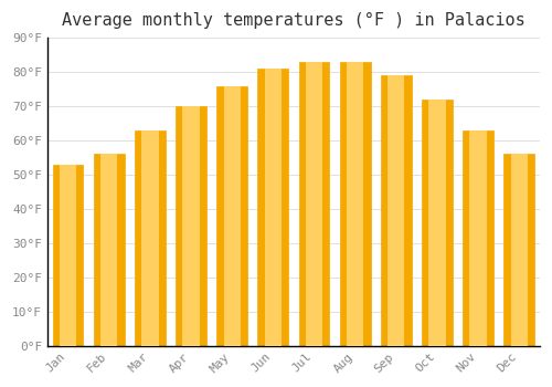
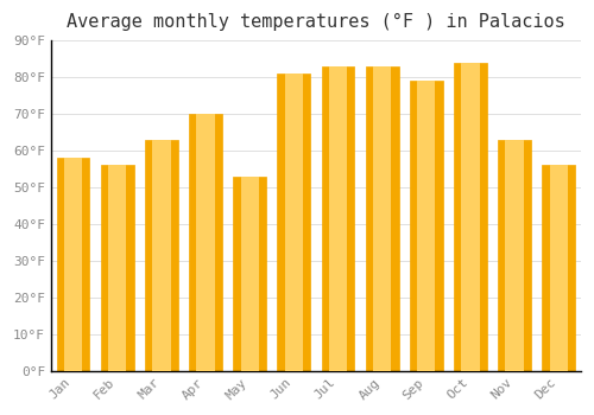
Jan: 53°F -> 58°F
May: 76°F -> 53°F
Oct: 72°F -> 84°F
